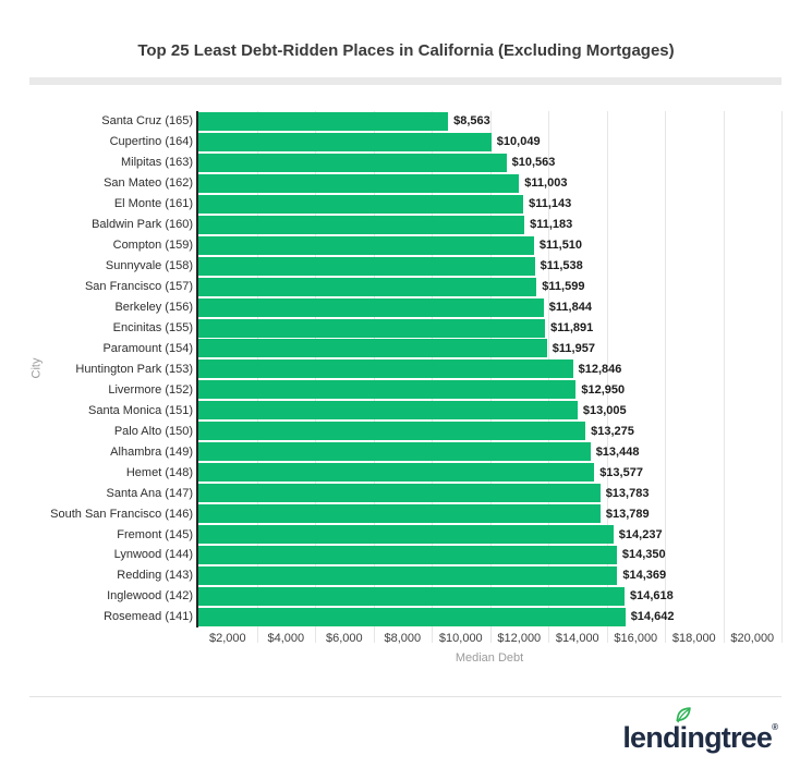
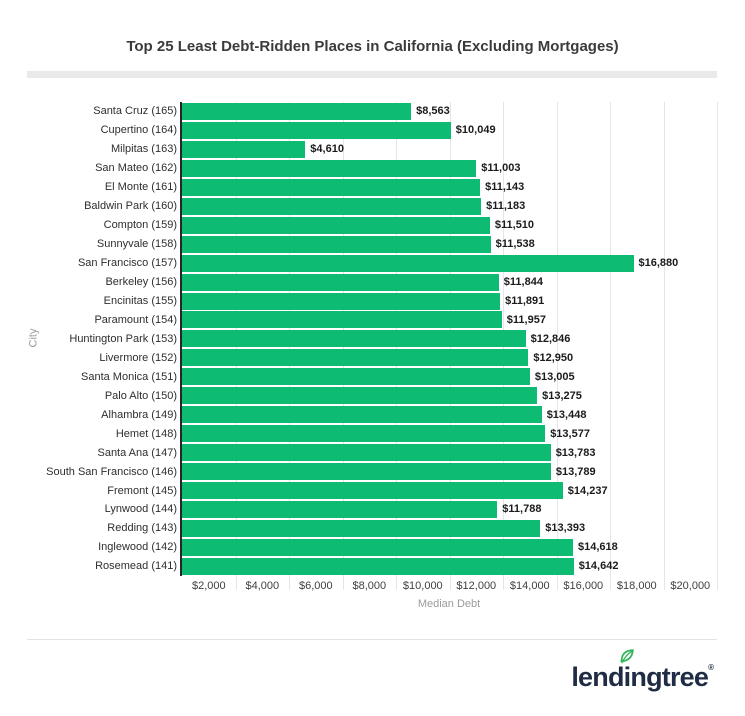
Milpitas (163): $10,563 -> $4,610
San Francisco (157): $11,599 -> $16,880
Lynwood (144): $14,350 -> $11,788
Redding (143): $14,369 -> $13,393
